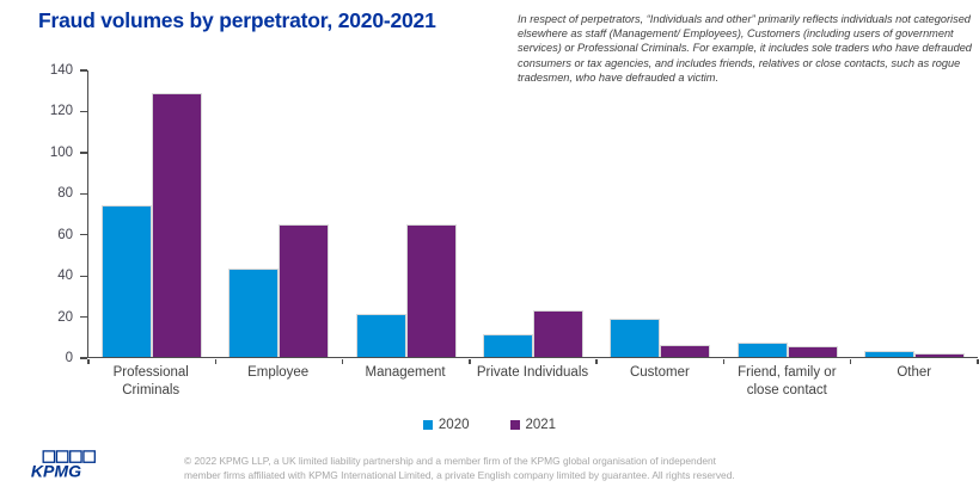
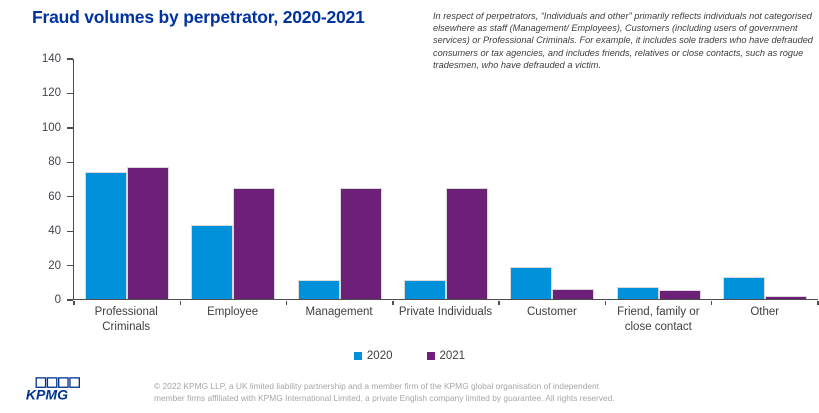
2021/Professional Criminals: 129 -> 77
2020/Management: 21 -> 11
2021/Private Individuals: 23 -> 65
2020/Other: 3 -> 13
